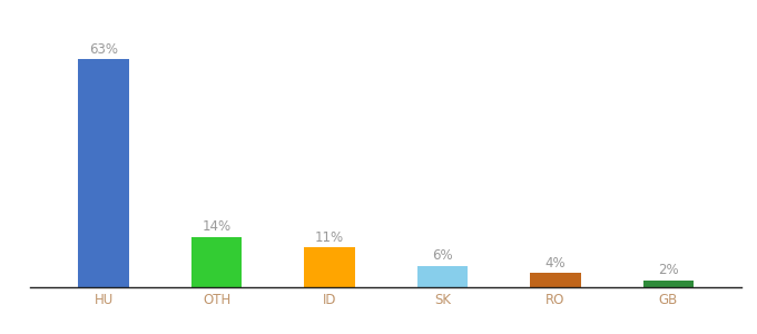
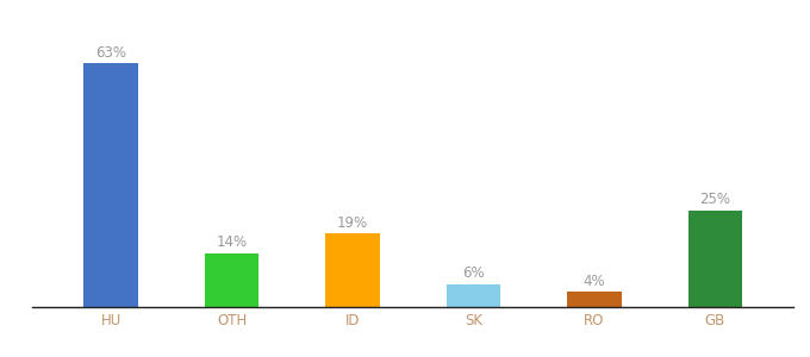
ID: 11% -> 19%
GB: 2% -> 25%
